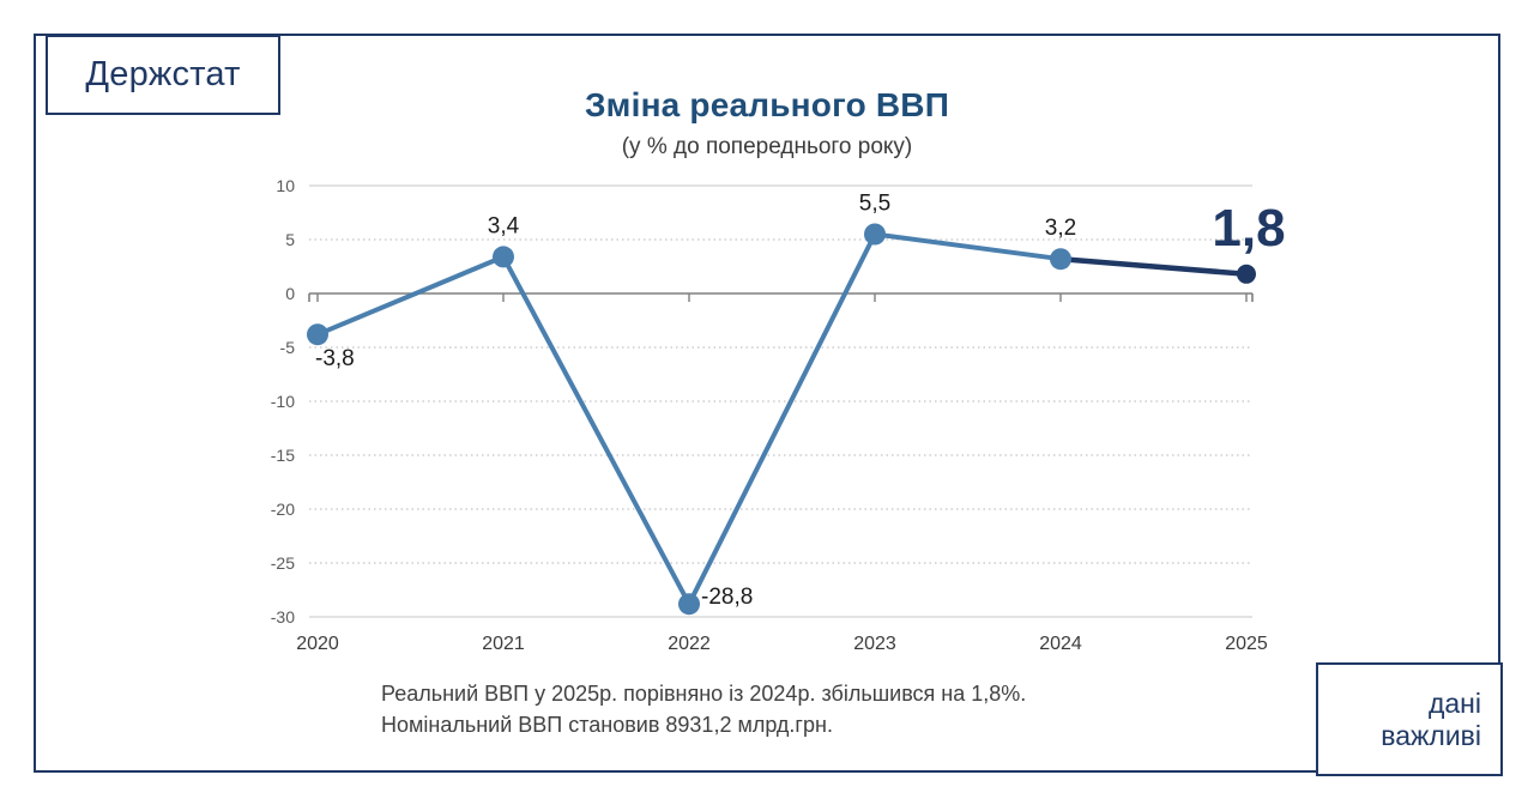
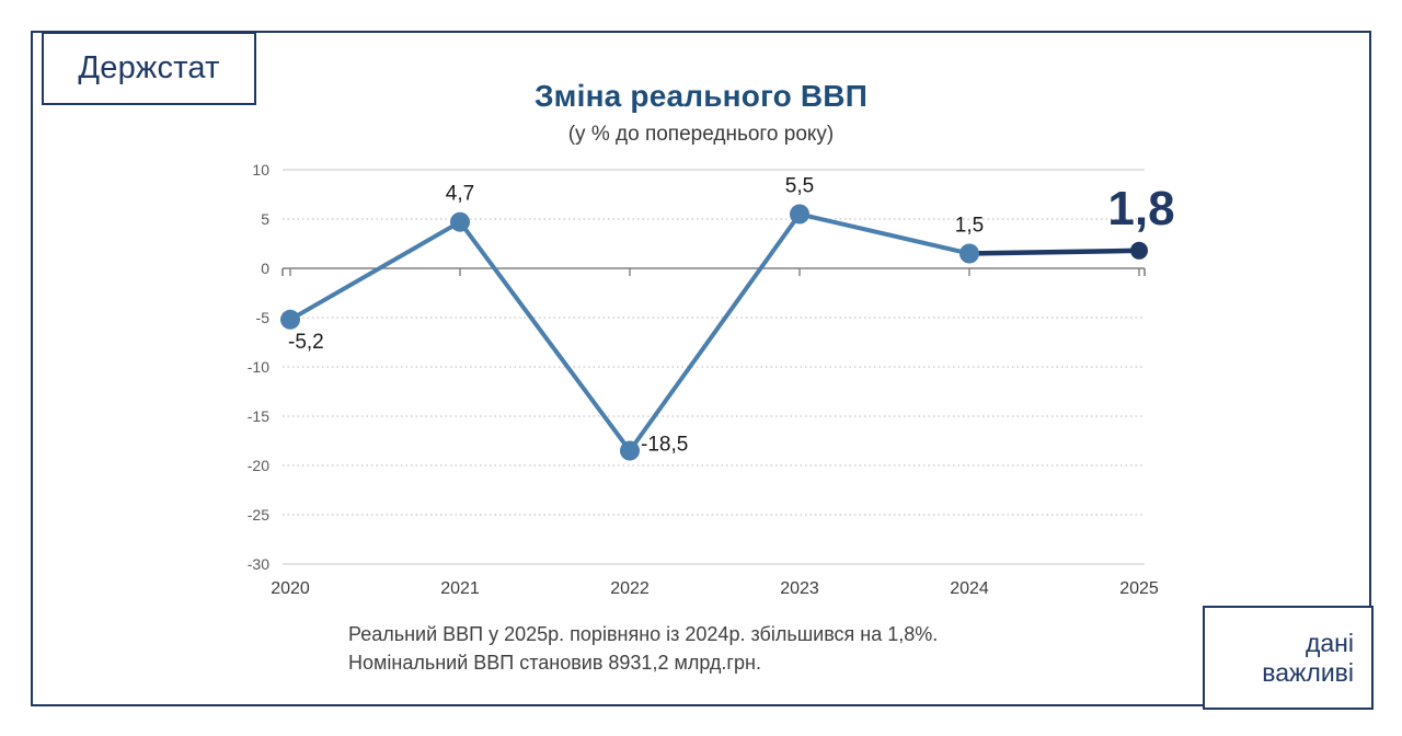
2020: -3,8 -> -5,2
2021: 3,4 -> 4,7
2022: -28,8 -> -18,5
2024: 3,2 -> 1,5
